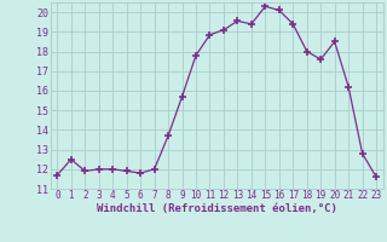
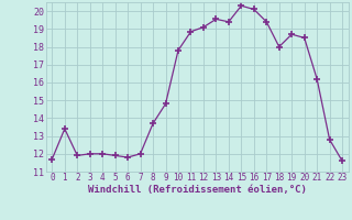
1: 12.5 -> 13.4
9: 15.7 -> 14.8
19: 17.6 -> 18.7
